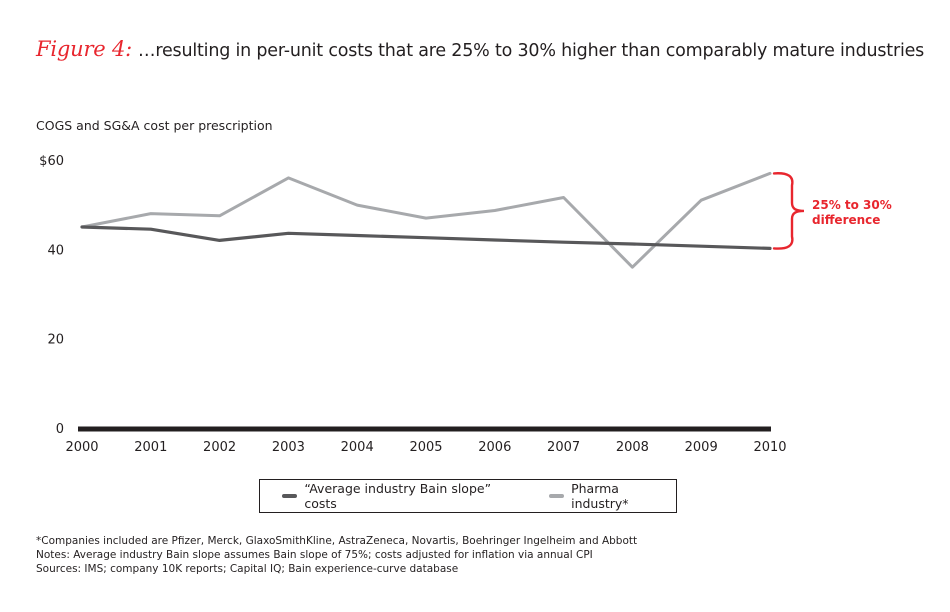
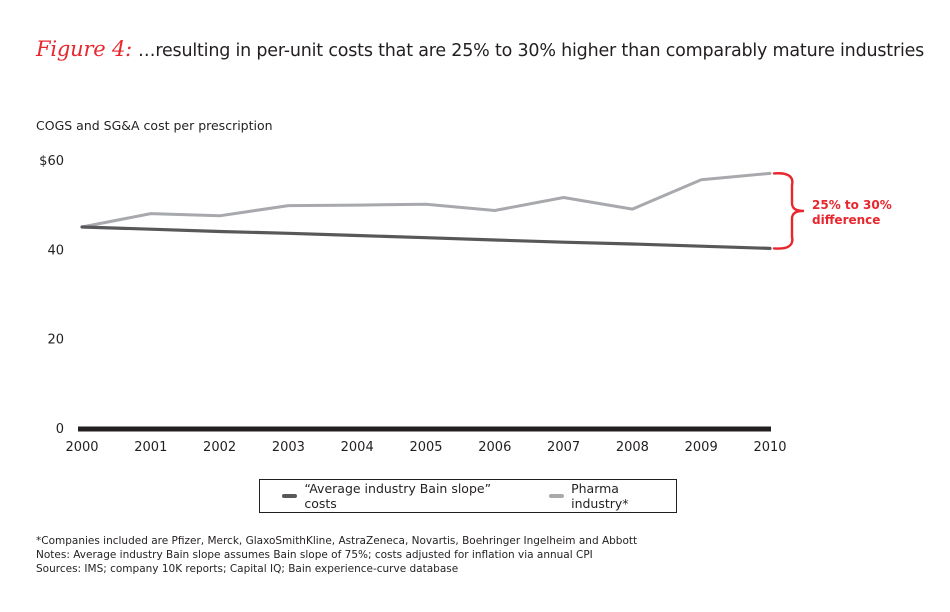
“Average industry Bain slope” costs/2002: $42 -> $44
Pharma industry*/2003: $56 -> $50
Pharma industry*/2005: $47 -> $50
Pharma industry*/2008: $36 -> $49
Pharma industry*/2009: $51 -> $56
